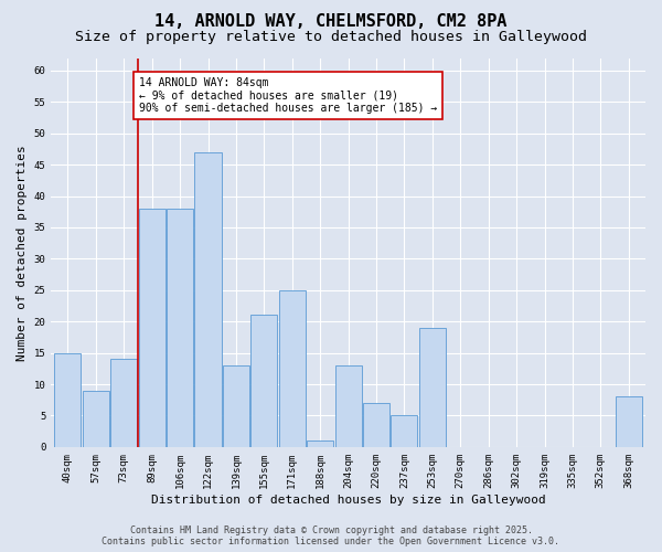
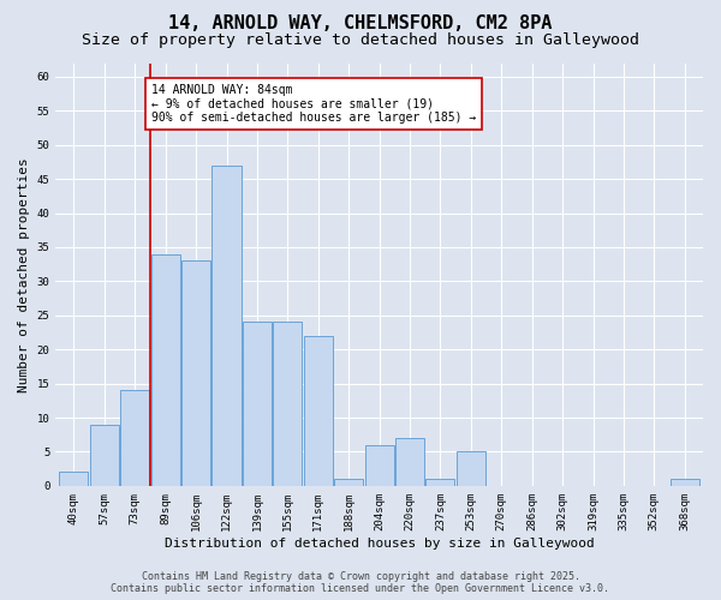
40sqm: 15 -> 2
89sqm: 38 -> 34
106sqm: 38 -> 33
139sqm: 13 -> 24
155sqm: 21 -> 24
171sqm: 25 -> 22
204sqm: 13 -> 6
237sqm: 5 -> 1
253sqm: 19 -> 5
368sqm: 8 -> 1
